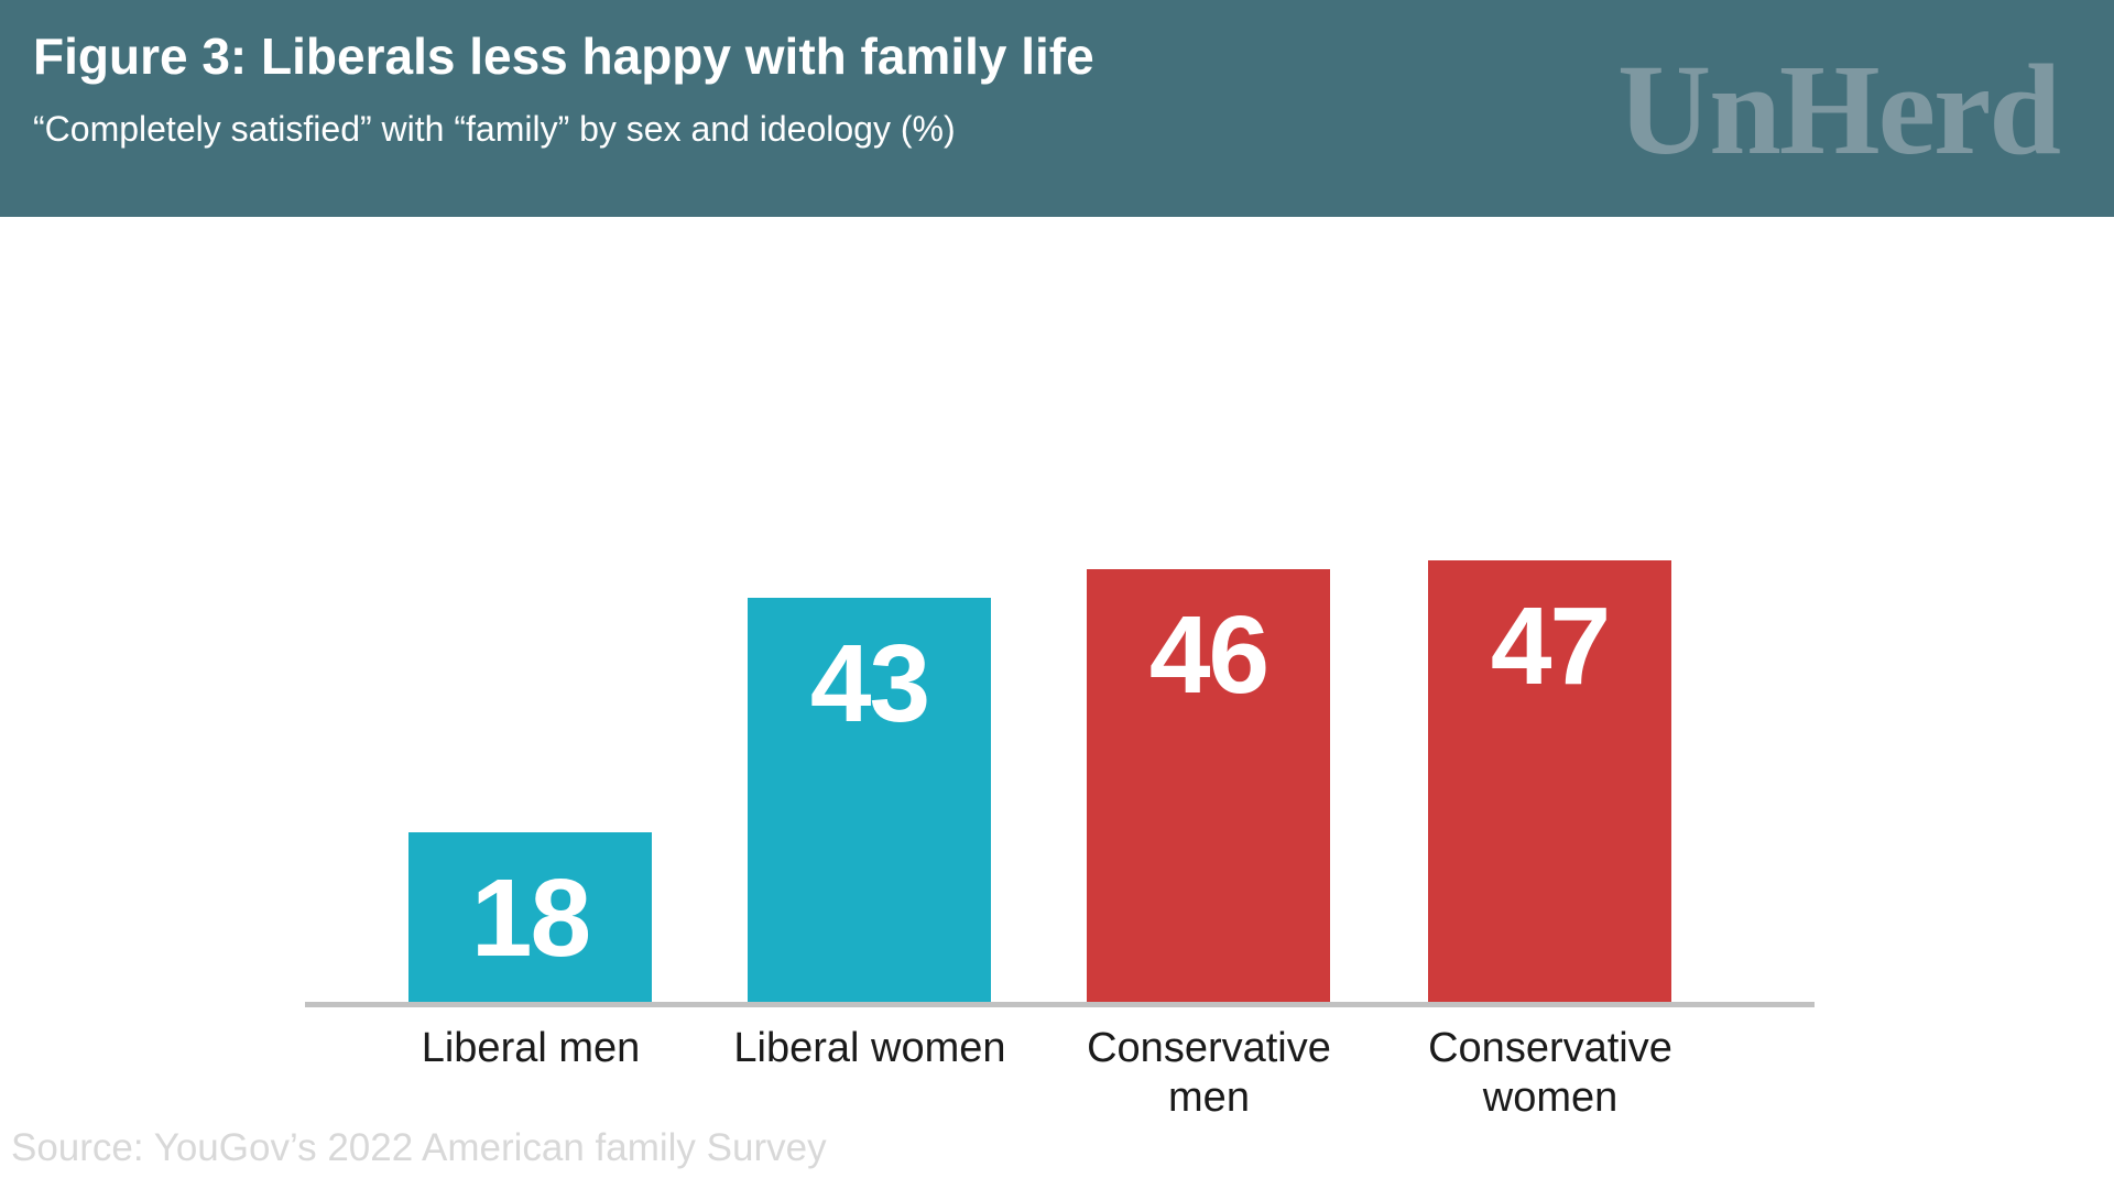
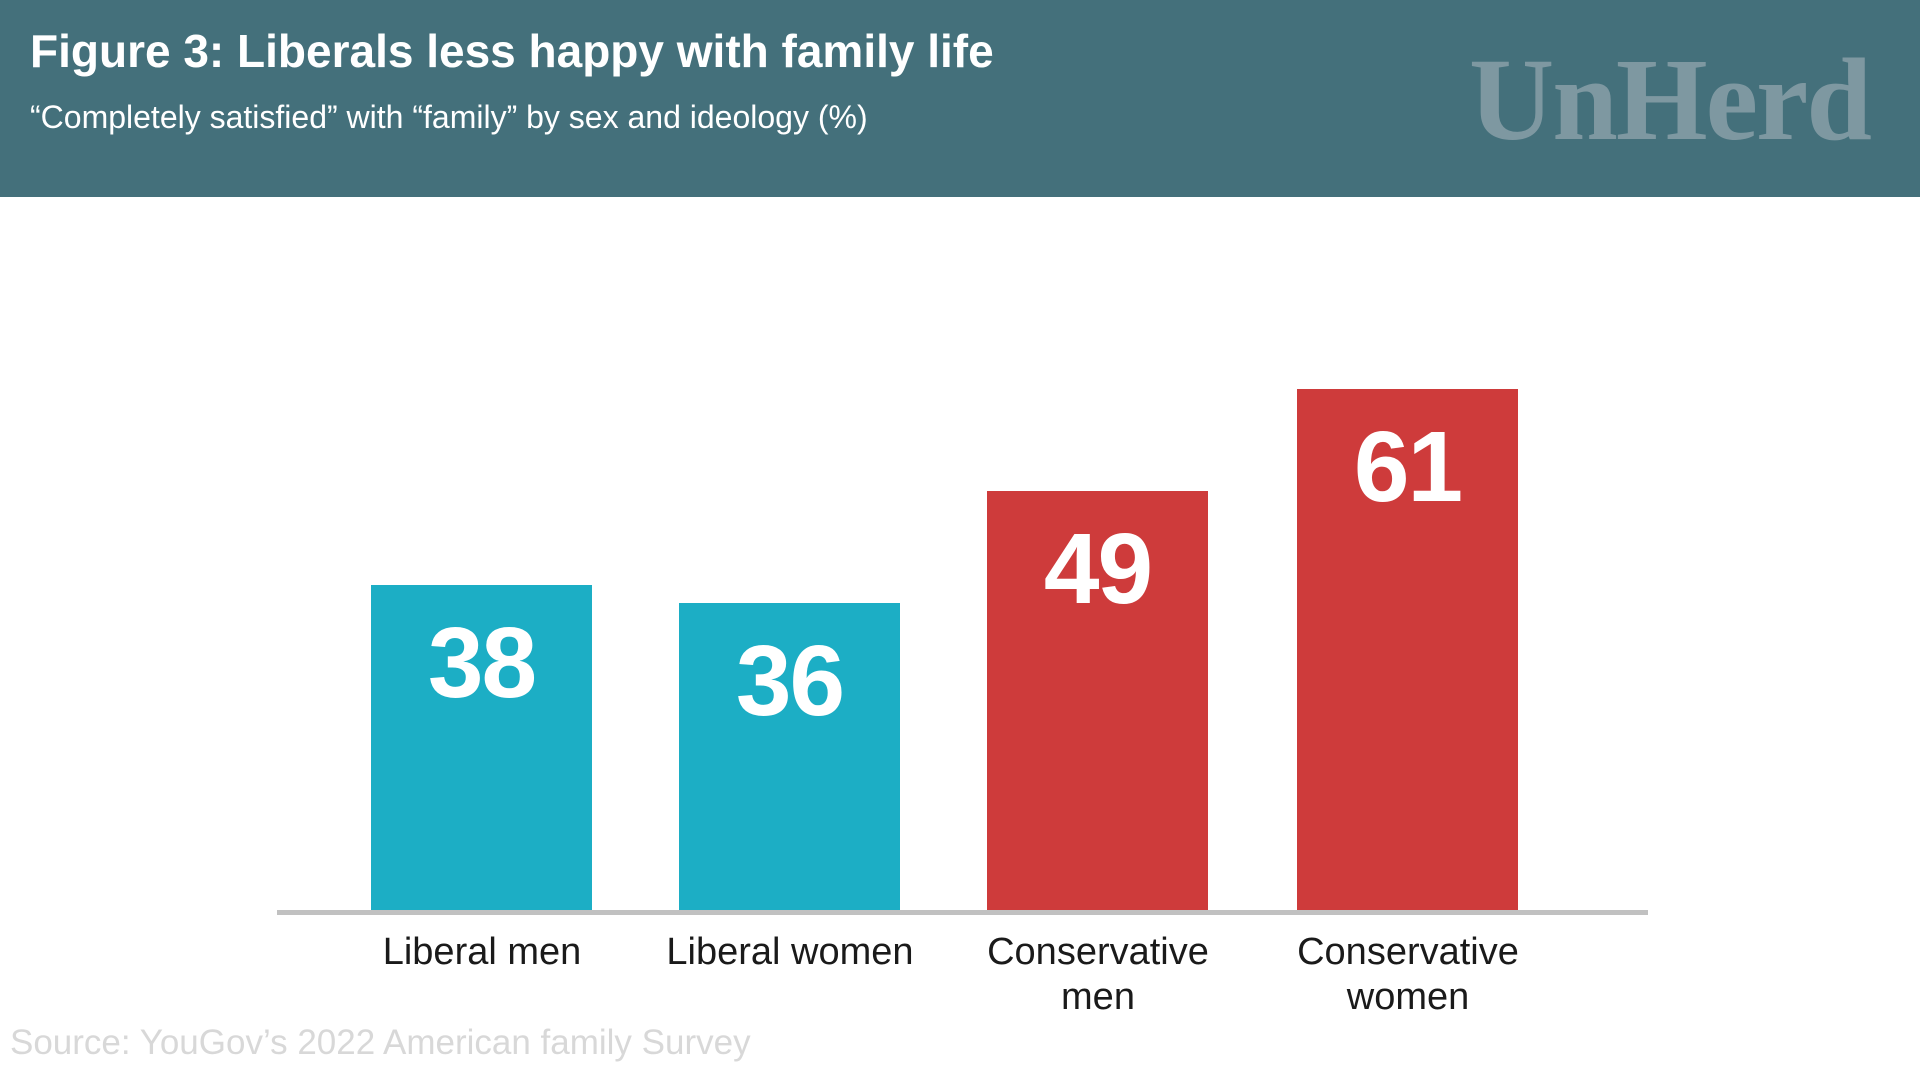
Liberal men: 18 -> 38
Liberal women: 43 -> 36
Conservative men: 46 -> 49
Conservative women: 47 -> 61
